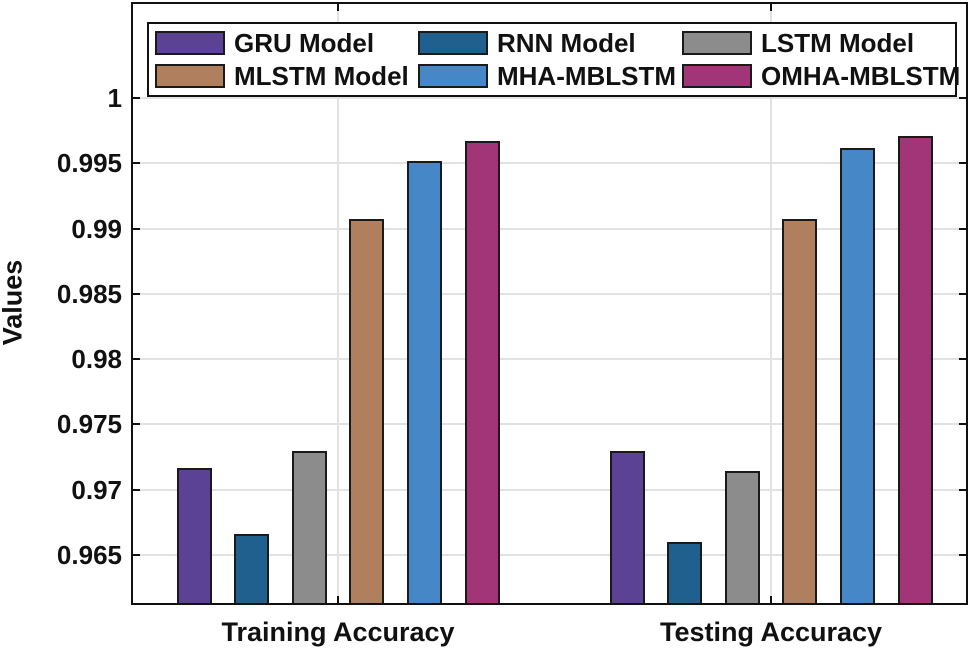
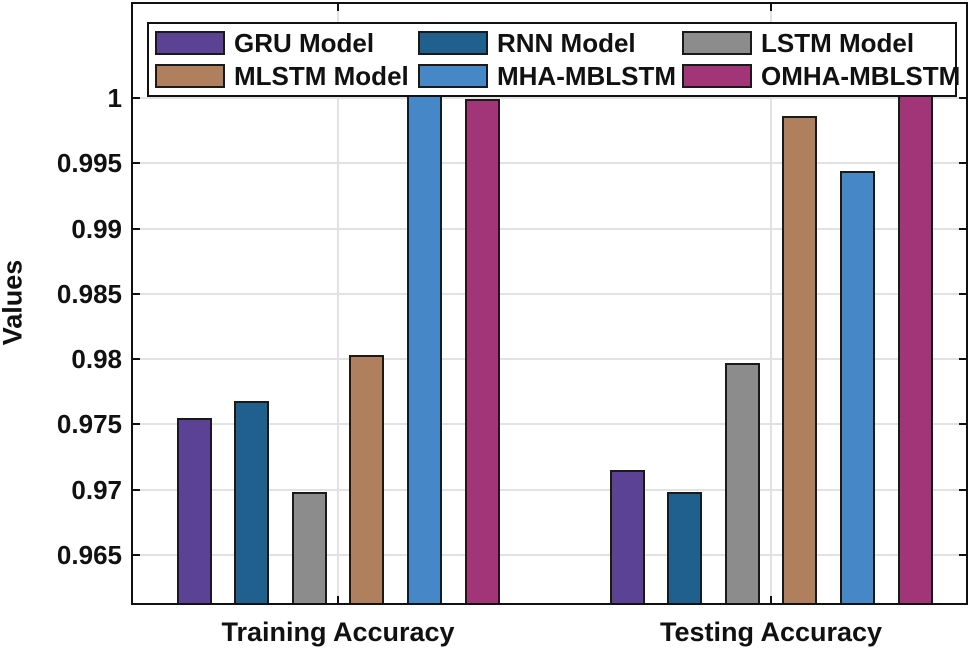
GRU Model/Training Accuracy: 0.9717 -> 0.9755
RNN Model/Training Accuracy: 0.9666 -> 0.9768
LSTM Model/Training Accuracy: 0.9730 -> 0.9698
MLSTM Model/Training Accuracy: 0.9907 -> 0.9803
MHA-MBLSTM/Training Accuracy: 0.9952 -> 1.0017
OMHA-MBLSTM/Training Accuracy: 0.9967 -> 0.9999
GRU Model/Testing Accuracy: 0.9730 -> 0.9715
RNN Model/Testing Accuracy: 0.9660 -> 0.9698
LSTM Model/Testing Accuracy: 0.9714 -> 0.9797
MLSTM Model/Testing Accuracy: 0.9907 -> 0.9986
MHA-MBLSTM/Testing Accuracy: 0.9962 -> 0.9944
OMHA-MBLSTM/Testing Accuracy: 0.9971 -> 1.0038
